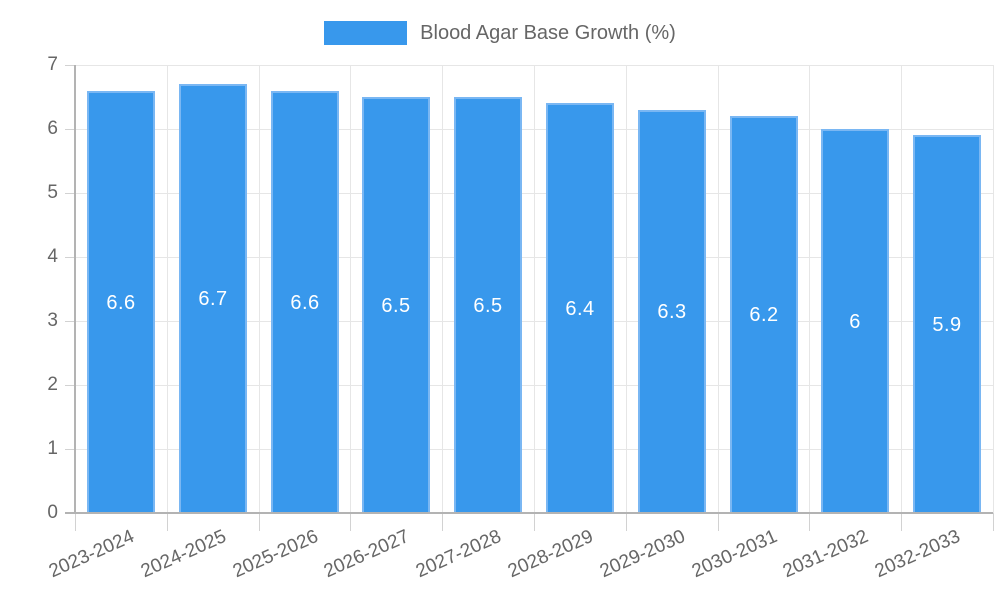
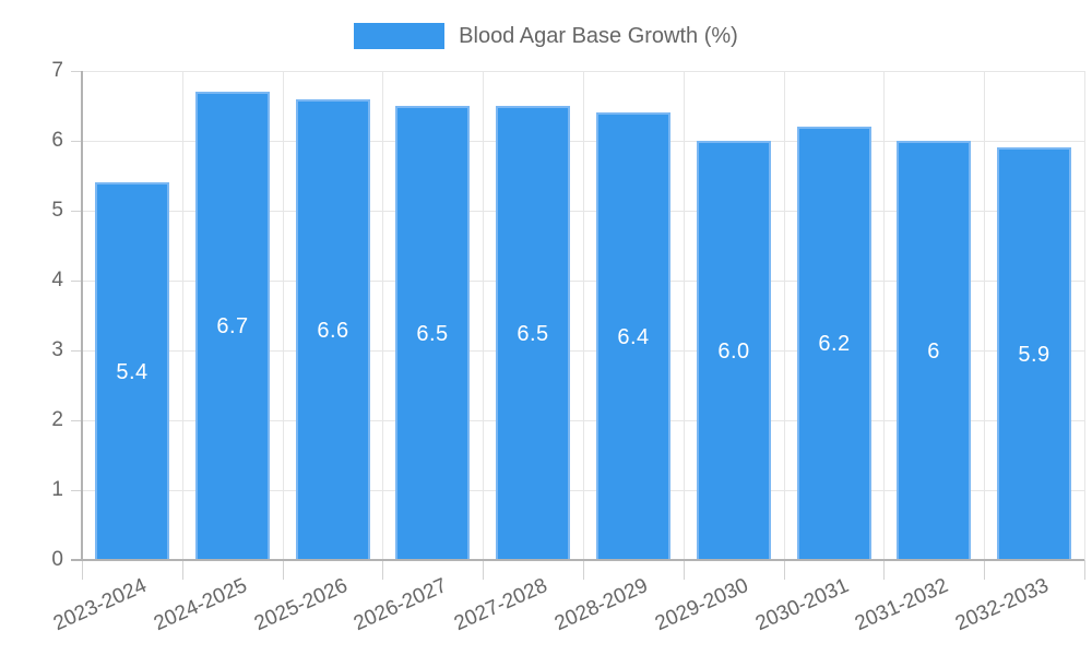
2023-2024: 6.6 -> 5.4
2029-2030: 6.3 -> 6.0
